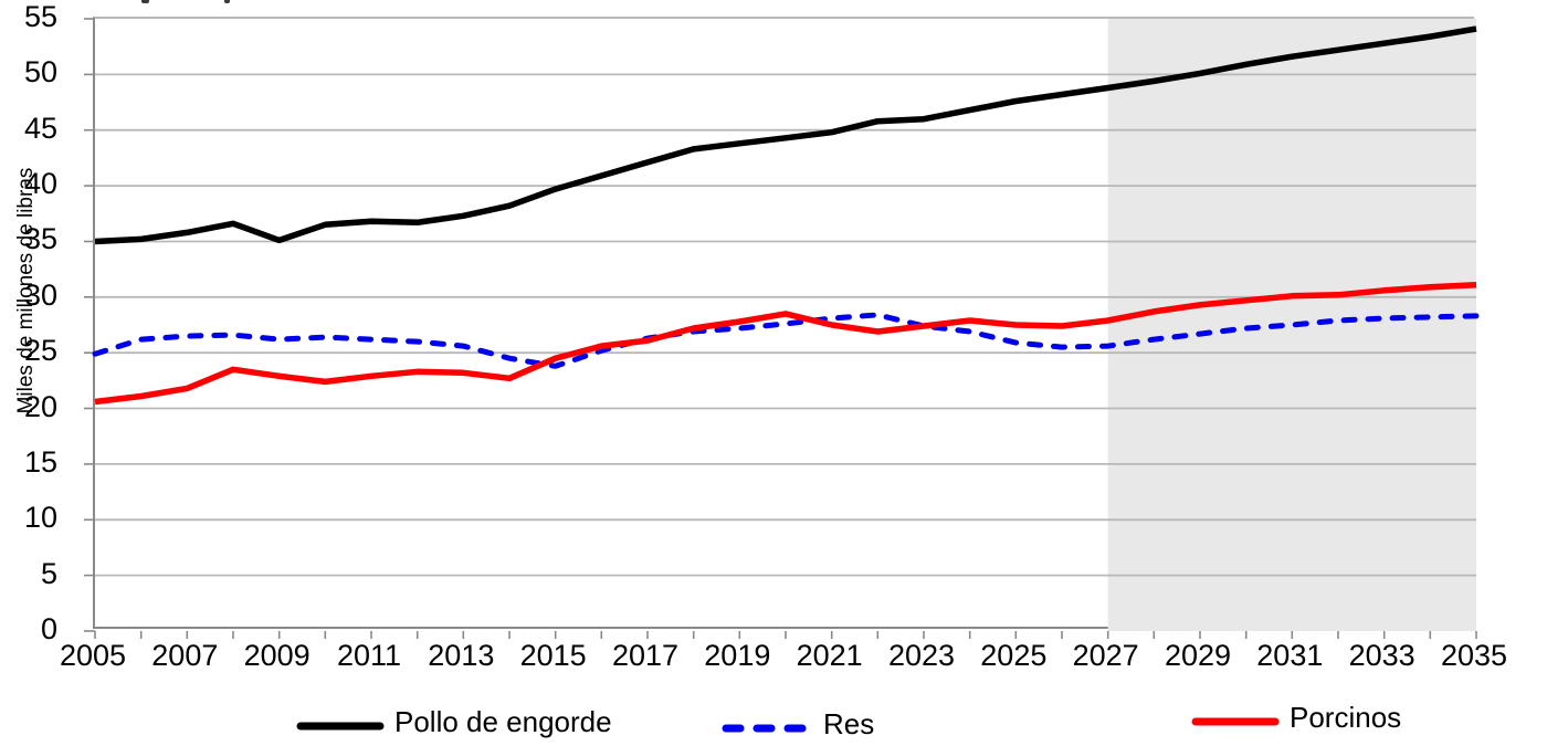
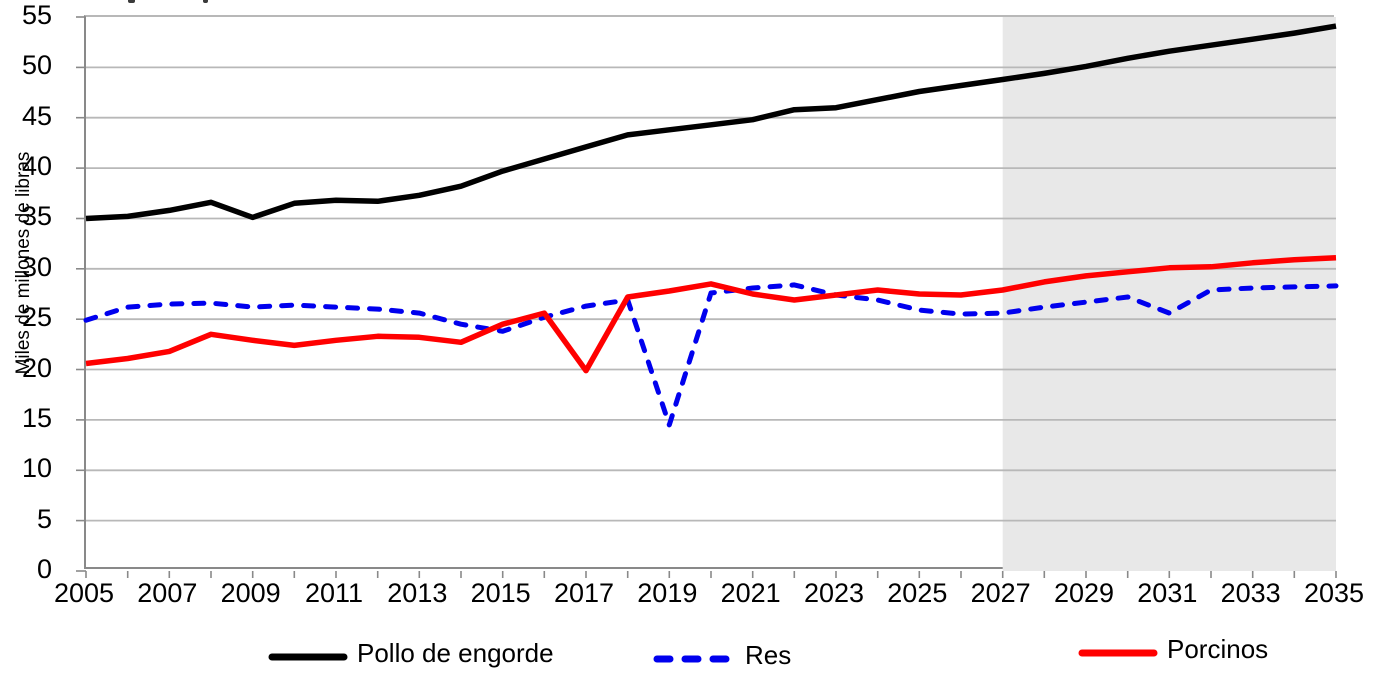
Porcinos/2017: 26.1 -> 19.9
Res/2019: 27.2 -> 14.5
Res/2031: 27.5 -> 25.6
